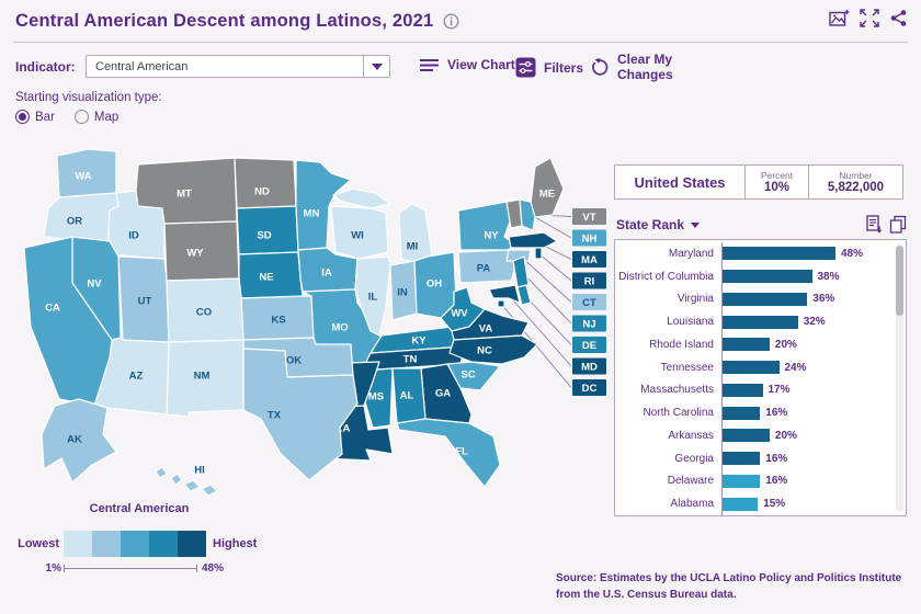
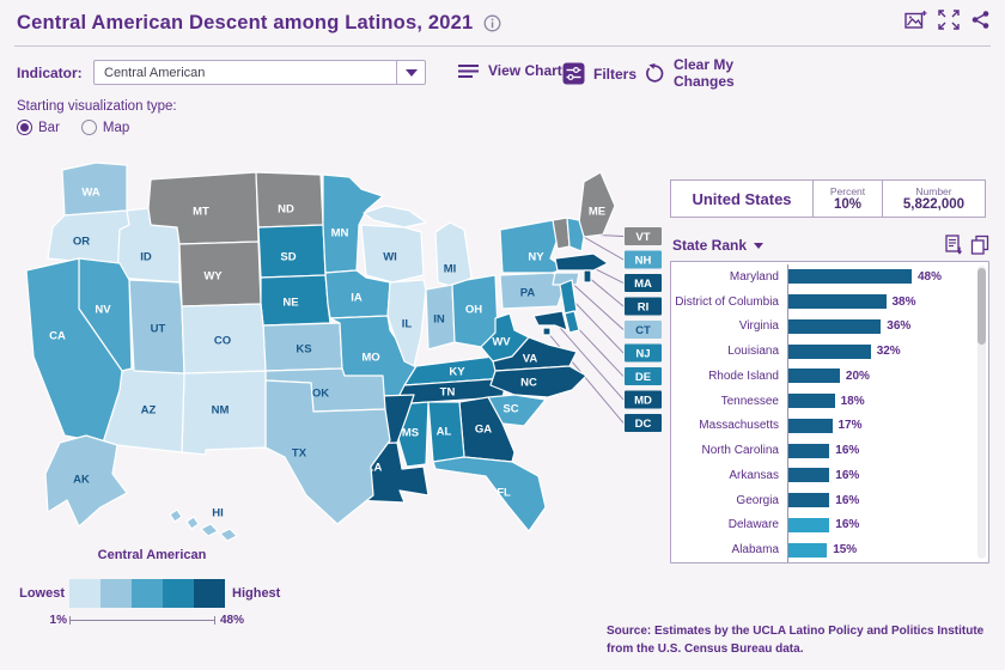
State Rank/Tennessee: 24% -> 18%
State Rank/Arkansas: 20% -> 16%
